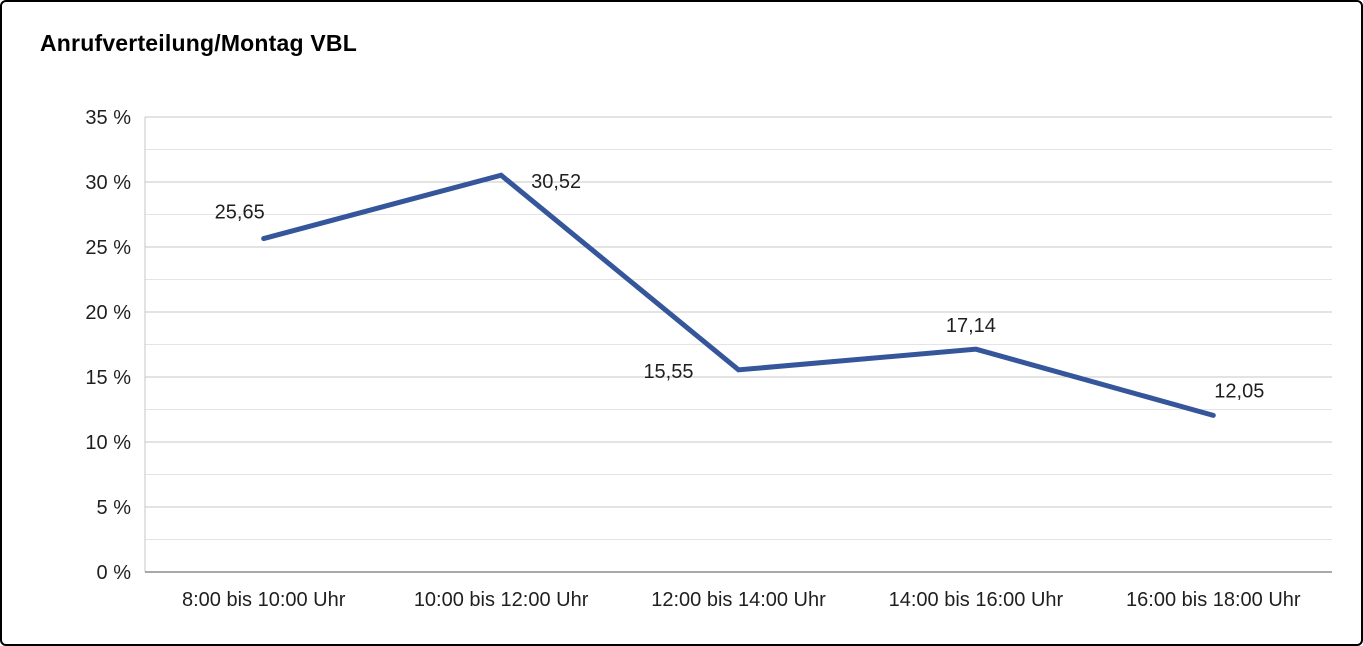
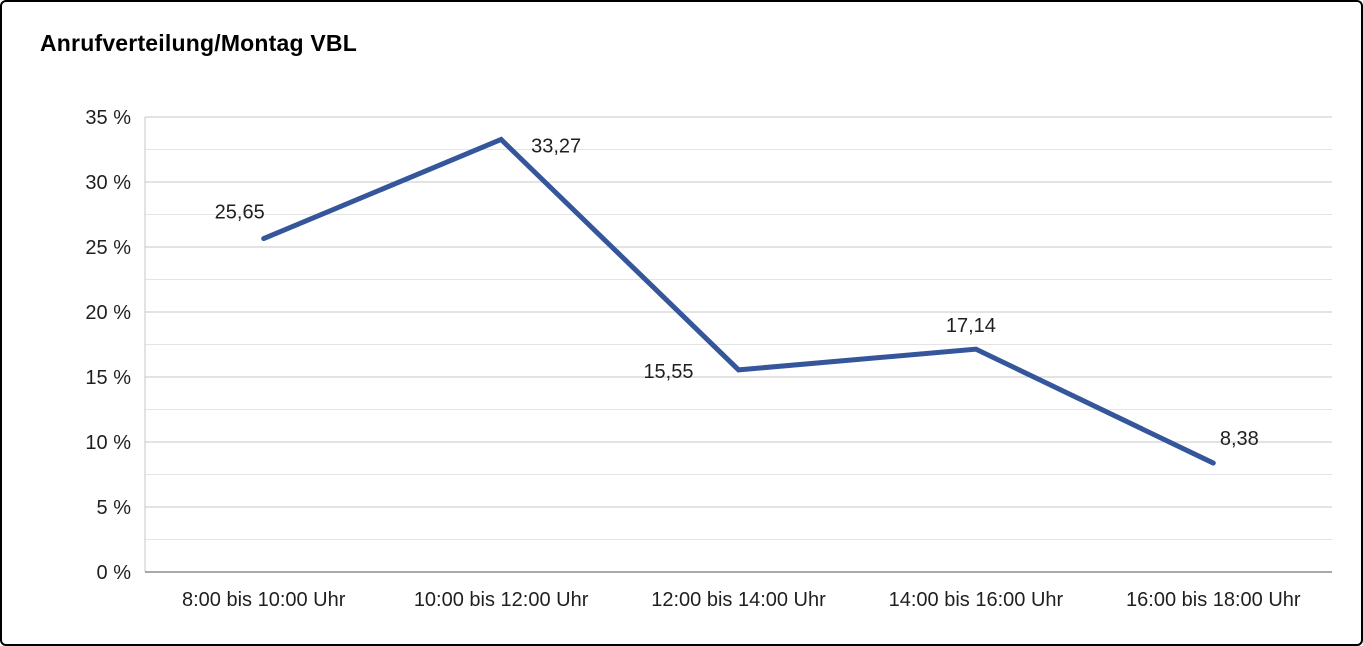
10:00 bis 12:00 Uhr: 30,52 -> 33,27
16:00 bis 18:00 Uhr: 12,05 -> 8,38
